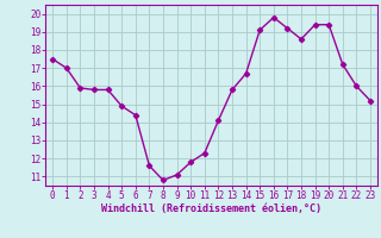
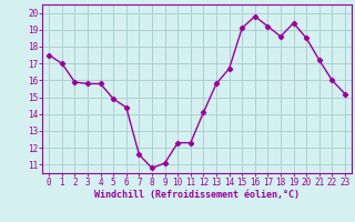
10: 11.8 -> 12.3
20: 19.4 -> 18.5
